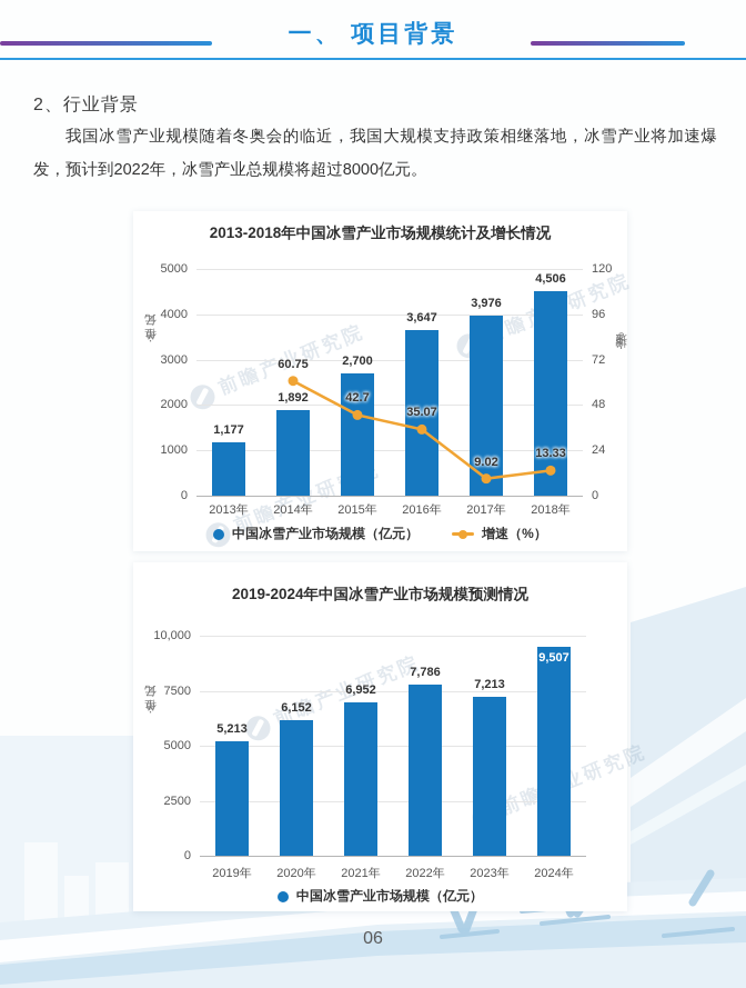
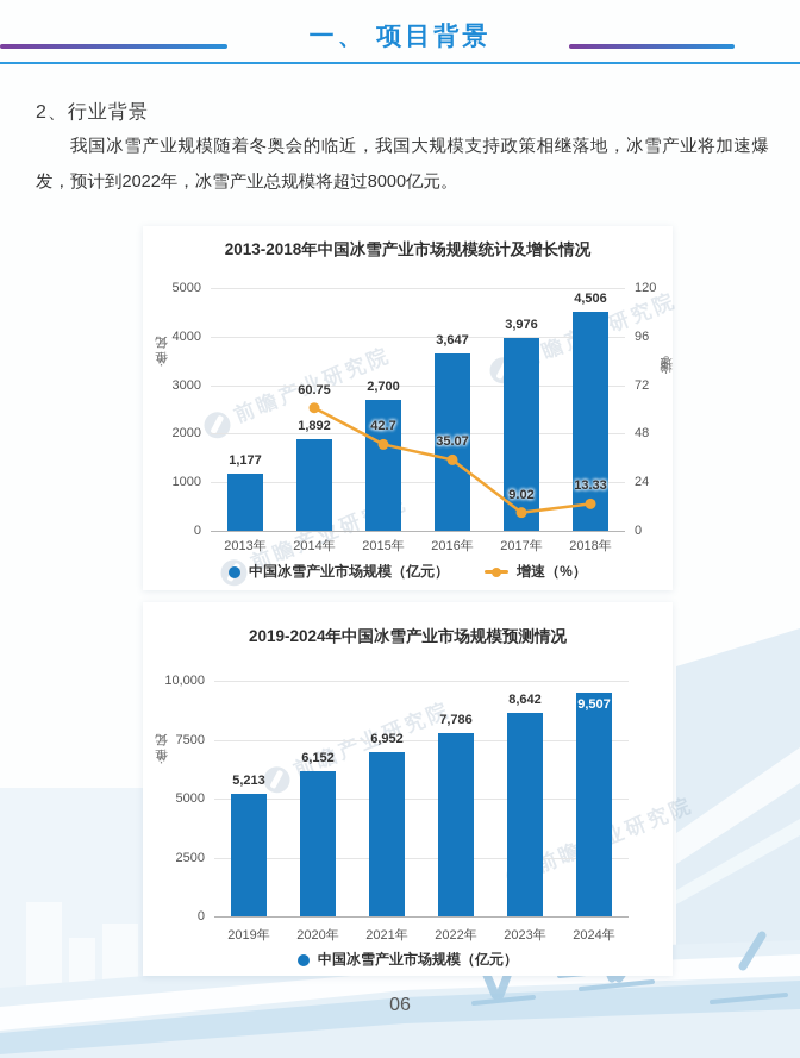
2019-2024年中国冰雪产业市场规模预测情况/2023年: 7,213 -> 8,642
